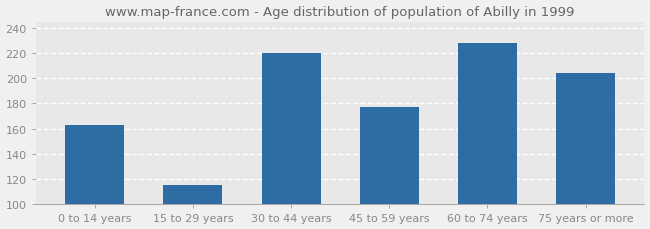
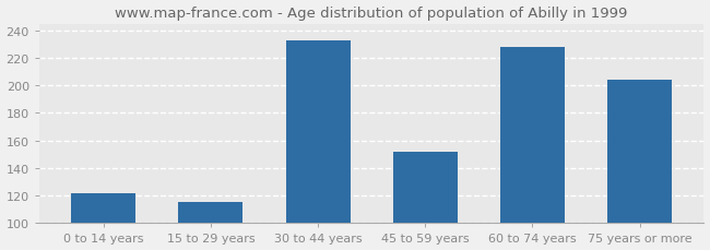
0 to 14 years: 163 -> 122
30 to 44 years: 220 -> 233
45 to 59 years: 177 -> 152
